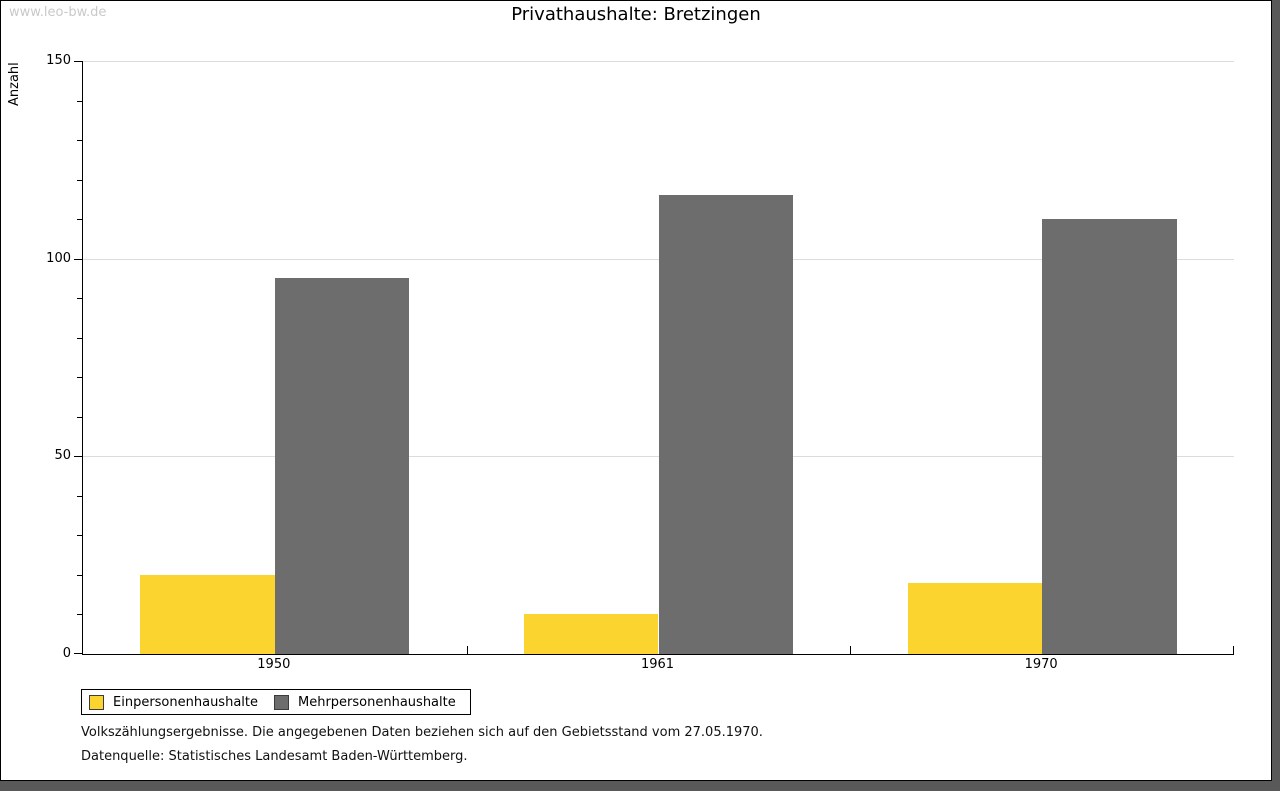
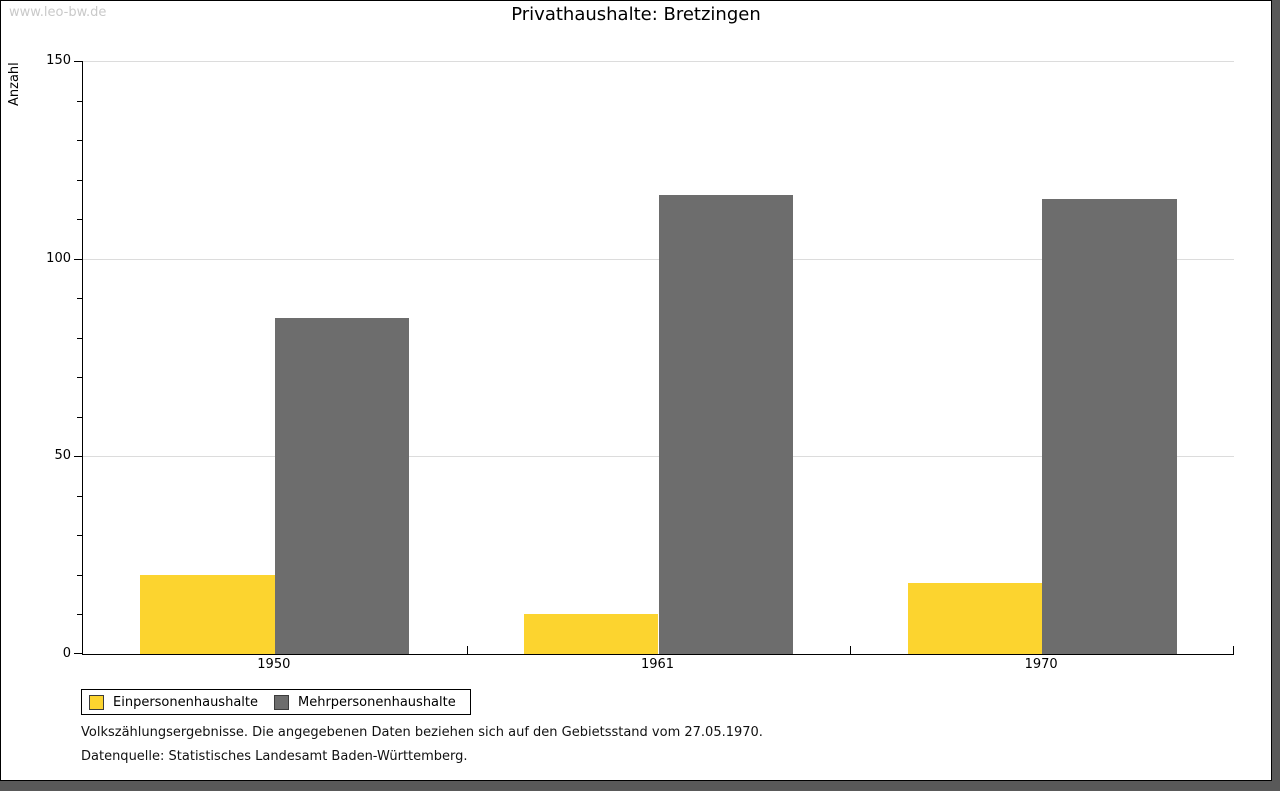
Mehrpersonenhaushalte/1950: 95 -> 85
Mehrpersonenhaushalte/1970: 110 -> 115
